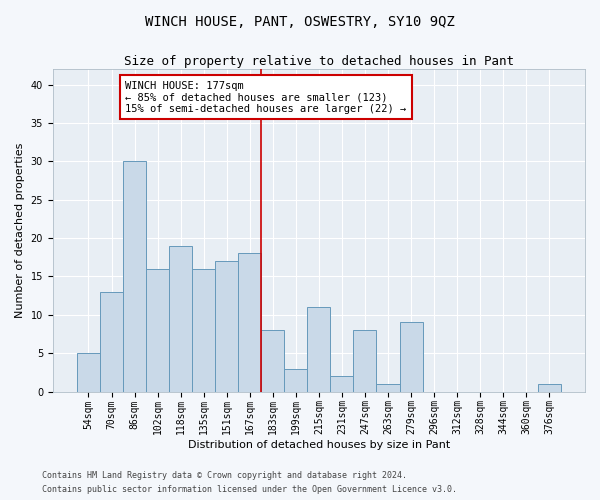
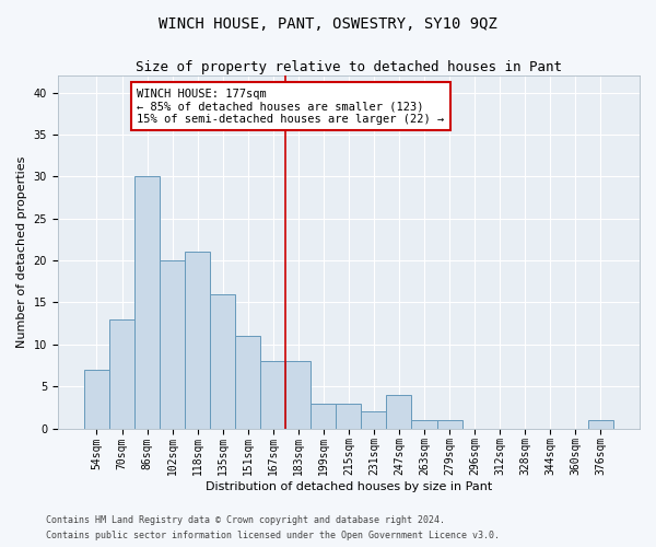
54sqm: 5 -> 7
102sqm: 16 -> 20
118sqm: 19 -> 21
151sqm: 17 -> 11
167sqm: 18 -> 8
215sqm: 11 -> 3
247sqm: 8 -> 4
279sqm: 9 -> 1
